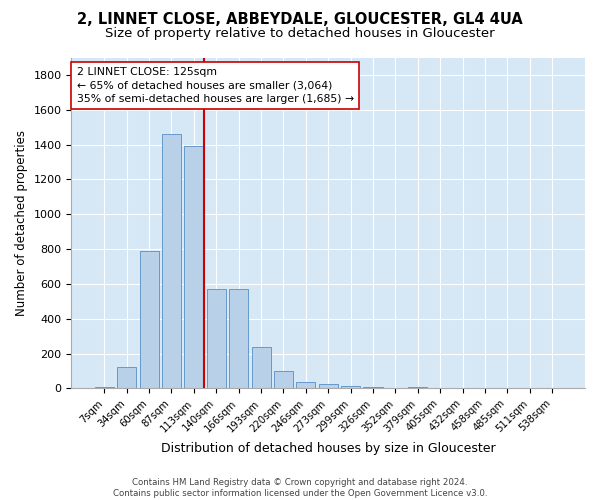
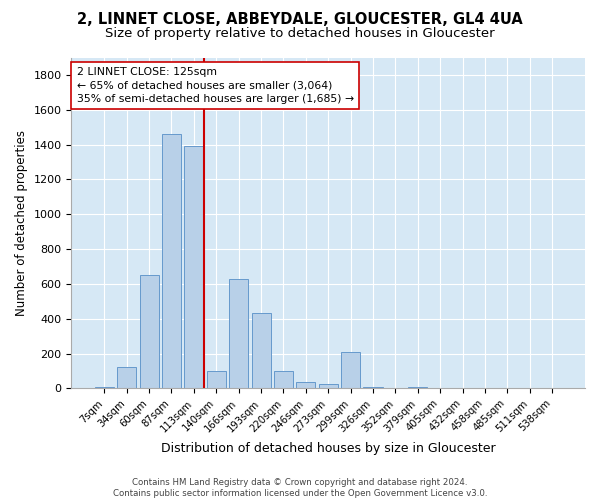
60sqm: 790 -> 650
140sqm: 570 -> 100
166sqm: 570 -> 630
193sqm: 240 -> 430
299sqm: 20 -> 210
